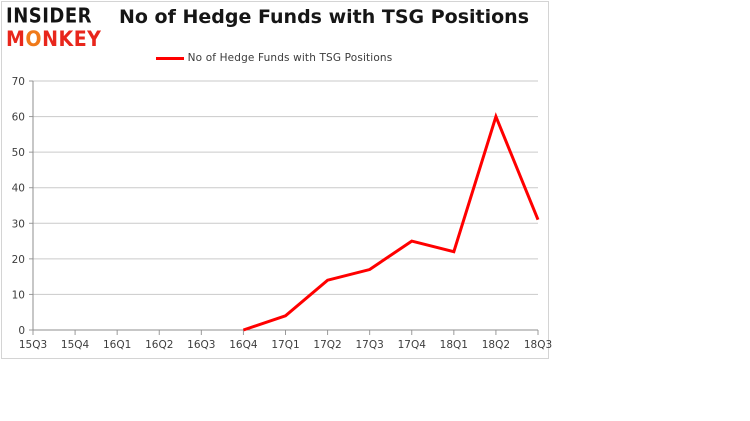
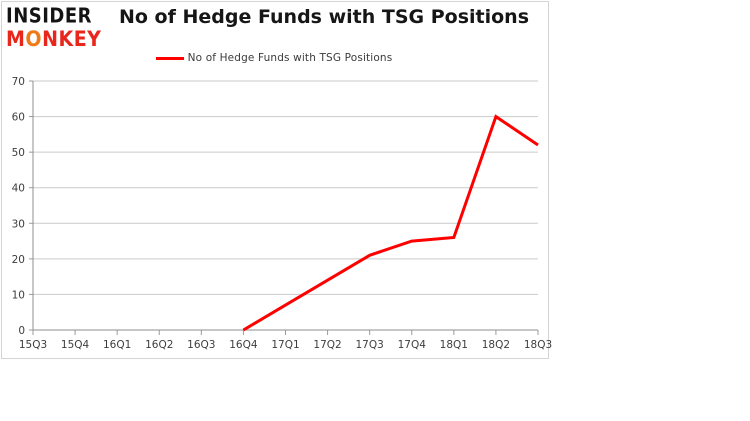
17Q1: 4 -> 7
17Q3: 17 -> 21
18Q1: 22 -> 26
18Q3: 31 -> 52
